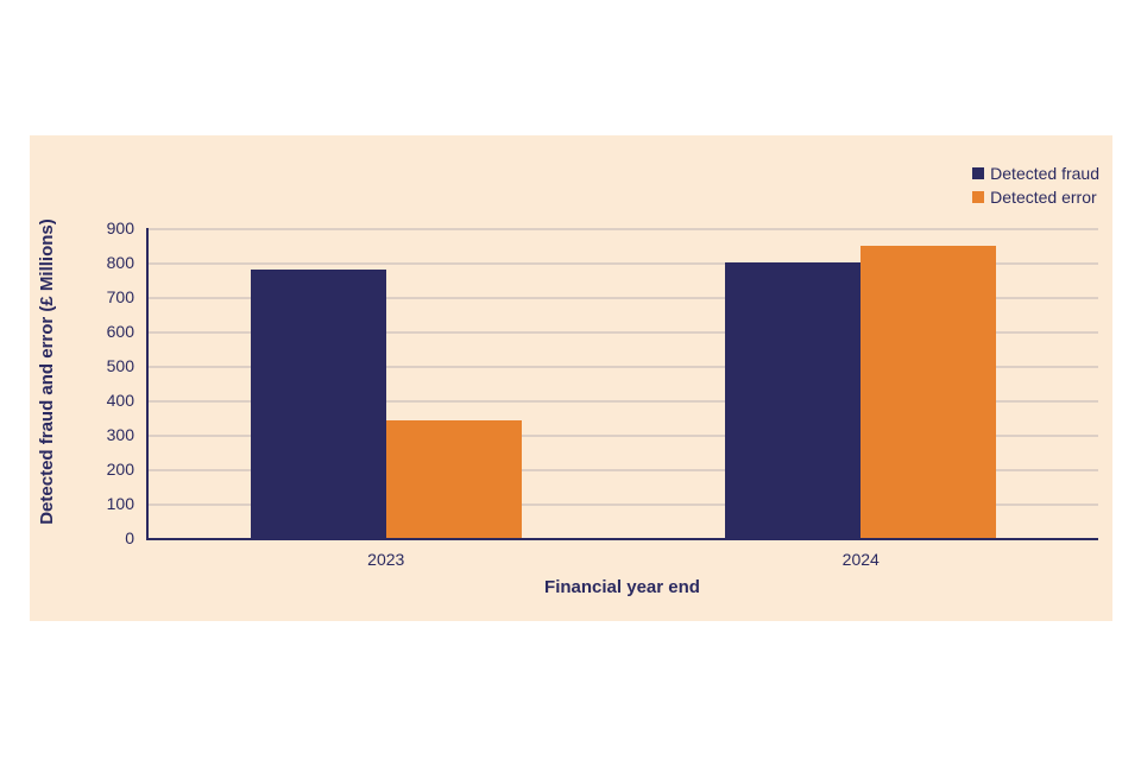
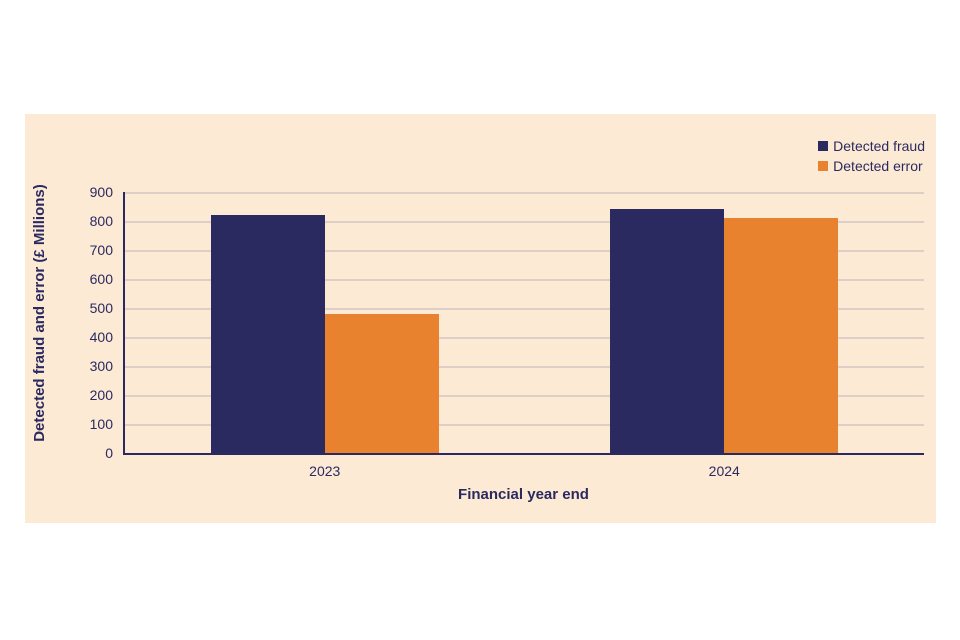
Detected fraud/2023: 780 -> 820
Detected error/2023: 340 -> 480
Detected fraud/2024: 800 -> 840
Detected error/2024: 850 -> 810
